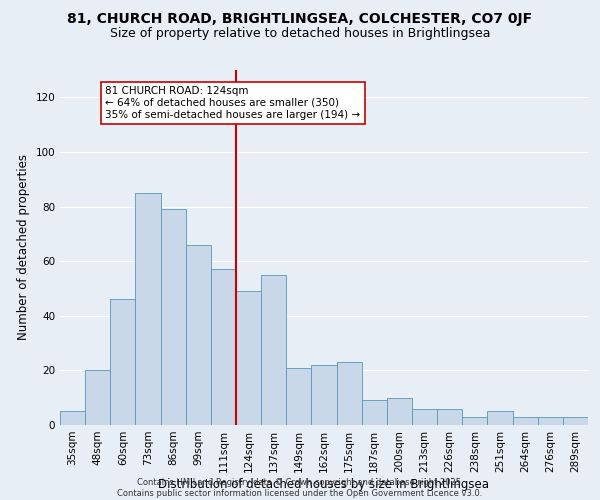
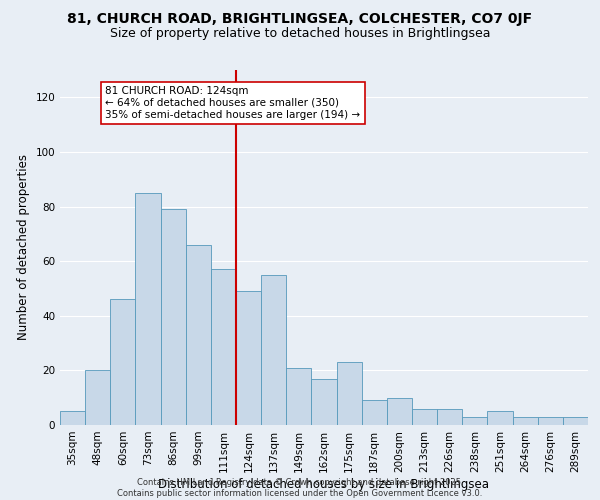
162sqm: 22 -> 17
